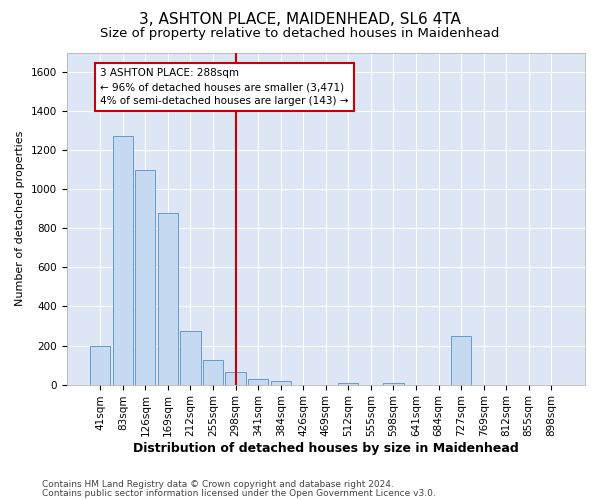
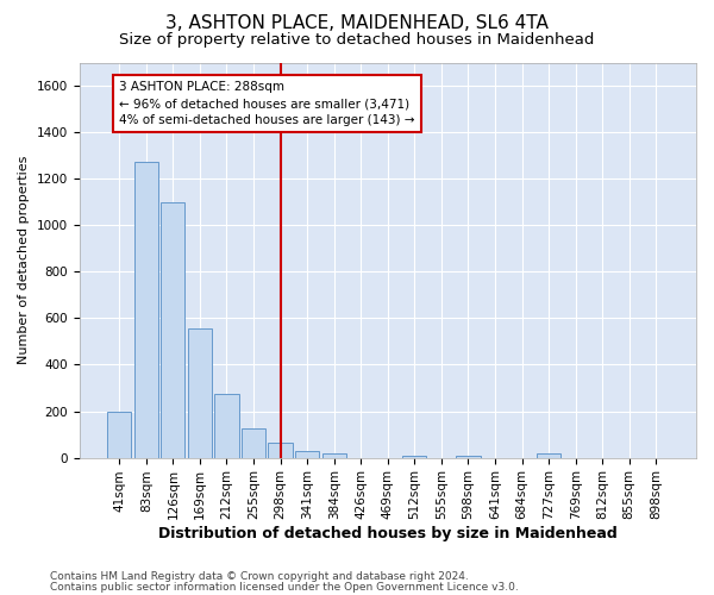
169sqm: 880 -> 560
727sqm: 250 -> 20
